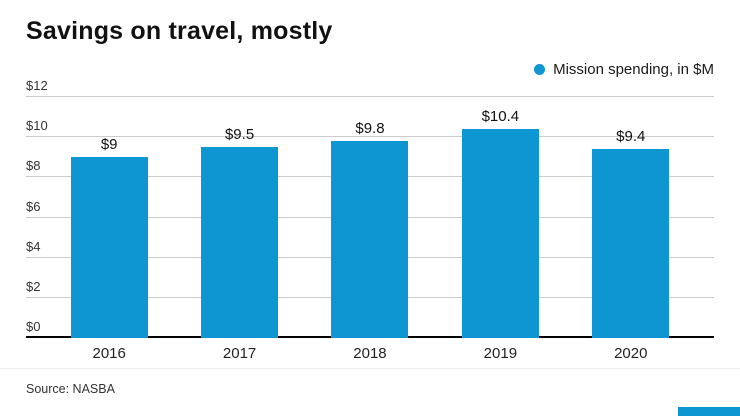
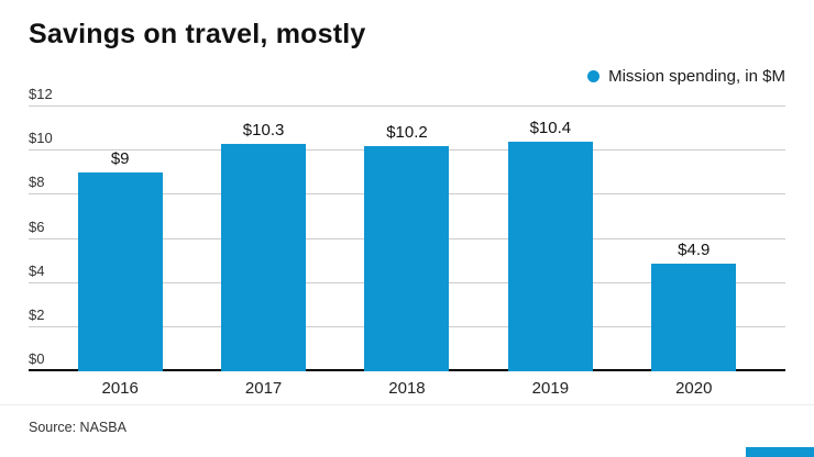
2017: $9.5 -> $10.3
2018: $9.8 -> $10.2
2020: $9.4 -> $4.9
